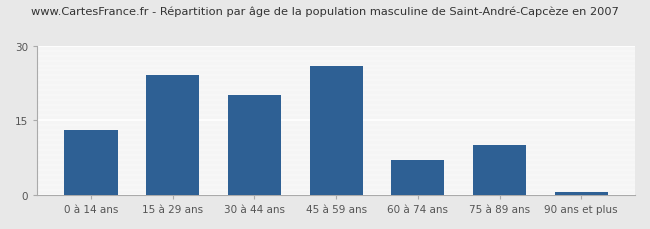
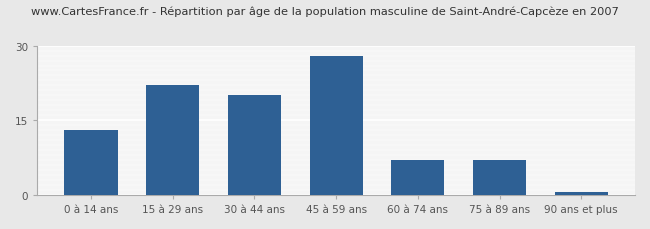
15 à 29 ans: 24.0 -> 22.0
45 à 59 ans: 26.0 -> 28.0
75 à 89 ans: 10.0 -> 7.0
